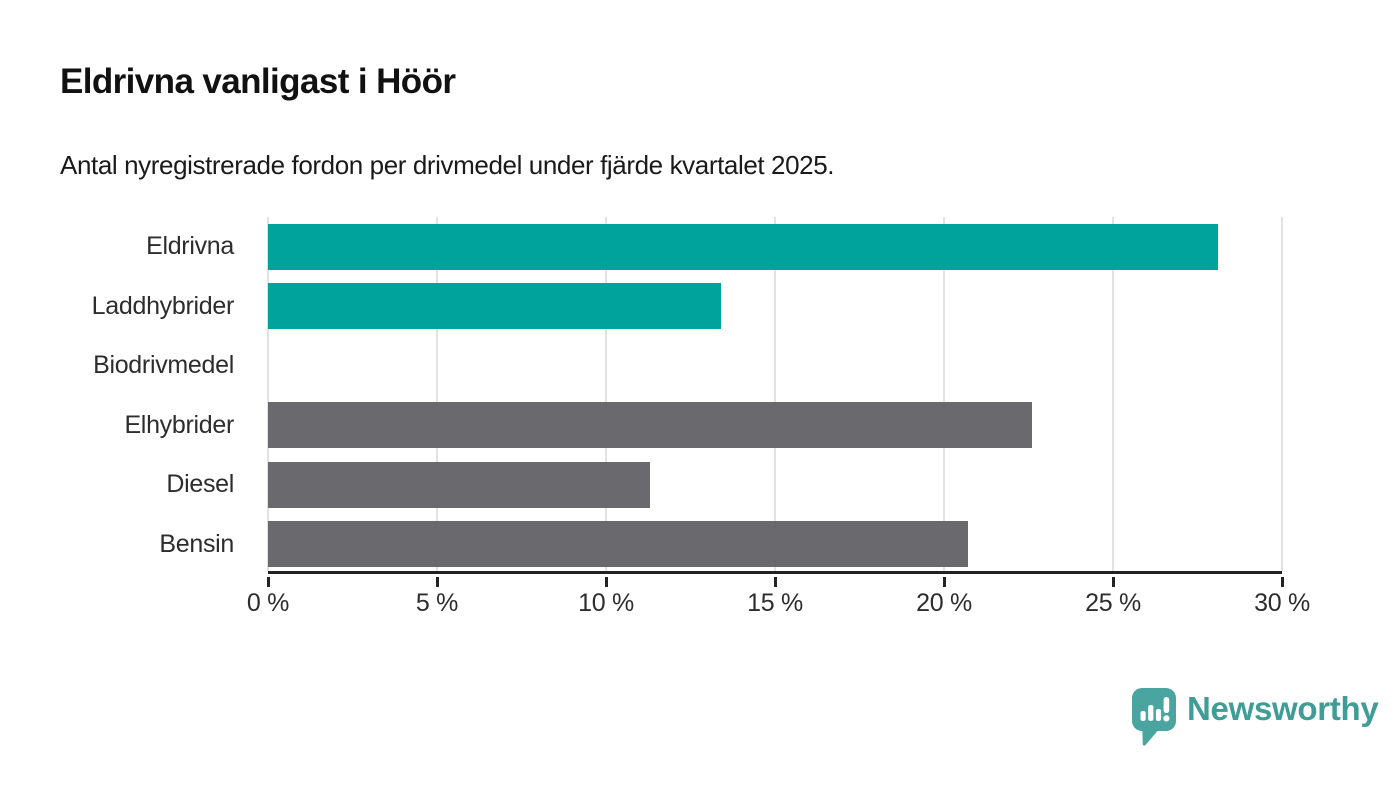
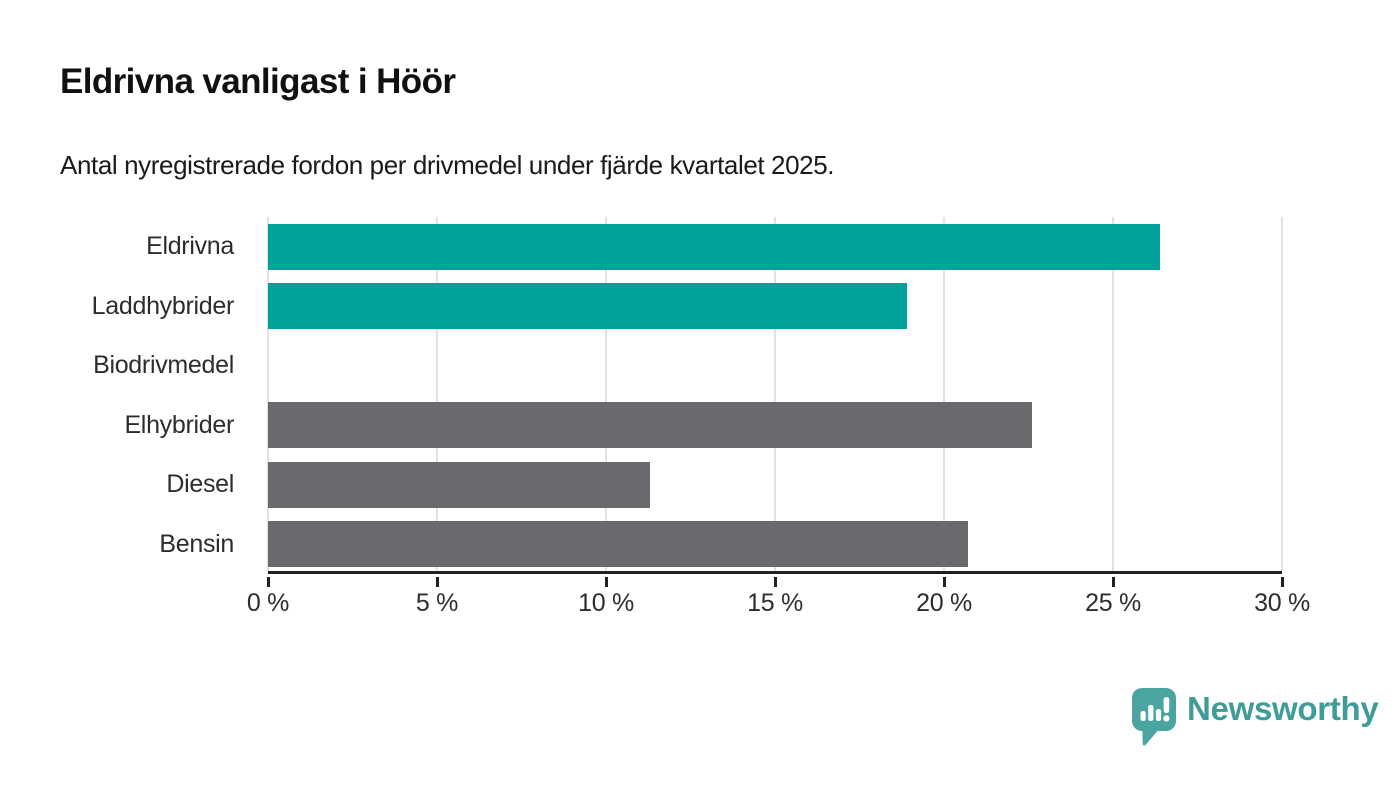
Eldrivna: 28.1% -> 26.4%
Laddhybrider: 13.4% -> 18.9%
